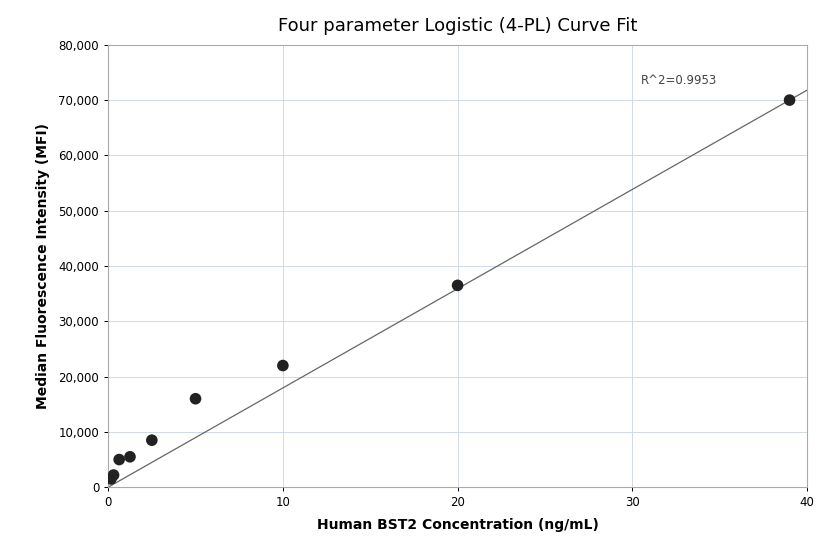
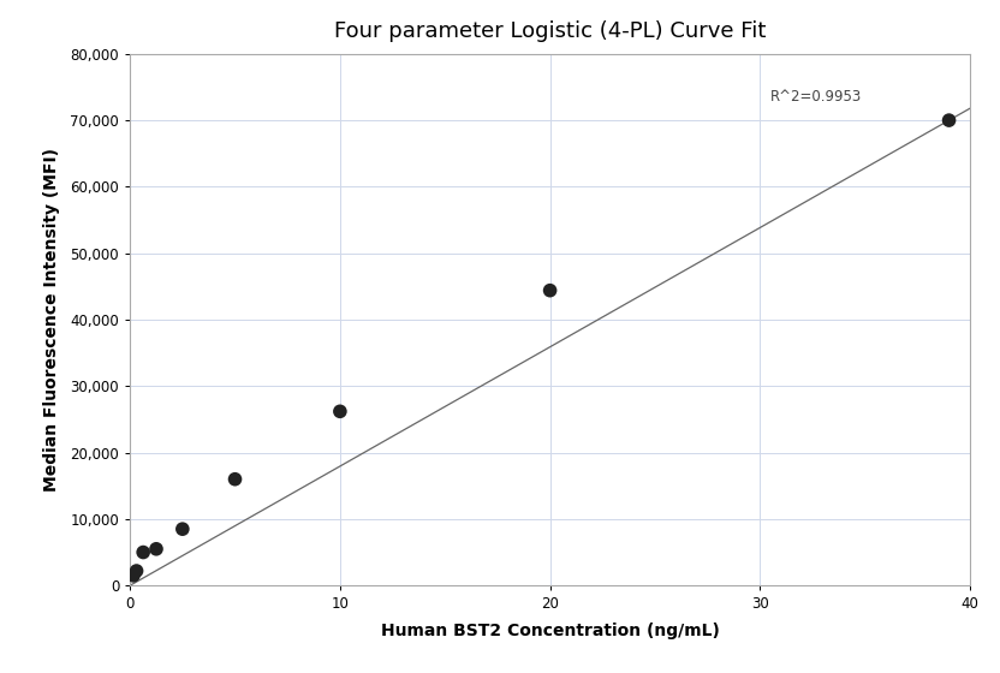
10: 22,000 -> 26,200
20: 36,500 -> 44,400
